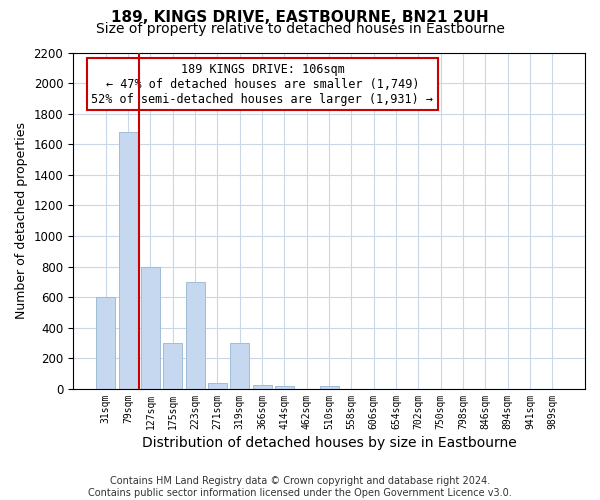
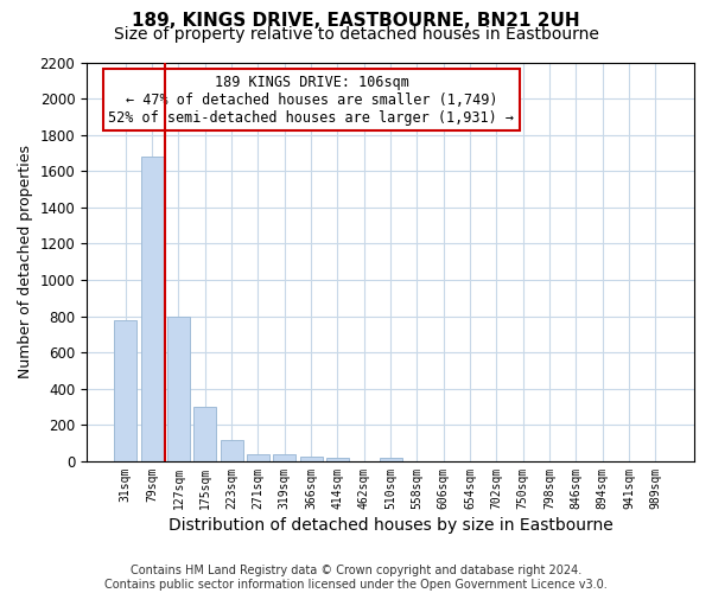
31sqm: 600 -> 780
223sqm: 700 -> 120
319sqm: 300 -> 40
